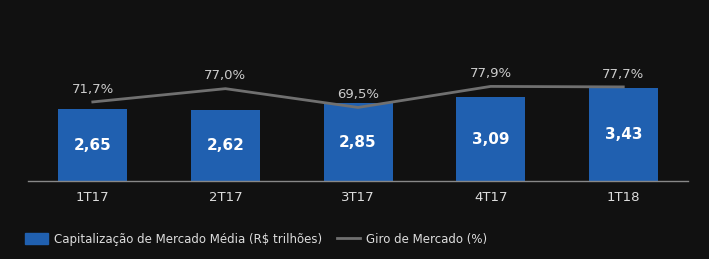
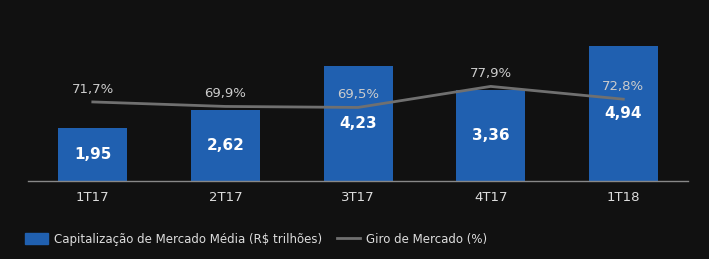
Capitalização de Mercado Média (R$ trilhões)/1T17: 2,65 -> 1,95
Giro de Mercado (%)/2T17: 77,0% -> 69,9%
Capitalização de Mercado Média (R$ trilhões)/3T17: 2,85 -> 4,23
Capitalização de Mercado Média (R$ trilhões)/4T17: 3,09 -> 3,36
Capitalização de Mercado Média (R$ trilhões)/1T18: 3,43 -> 4,94
Giro de Mercado (%)/1T18: 77,7% -> 72,8%
